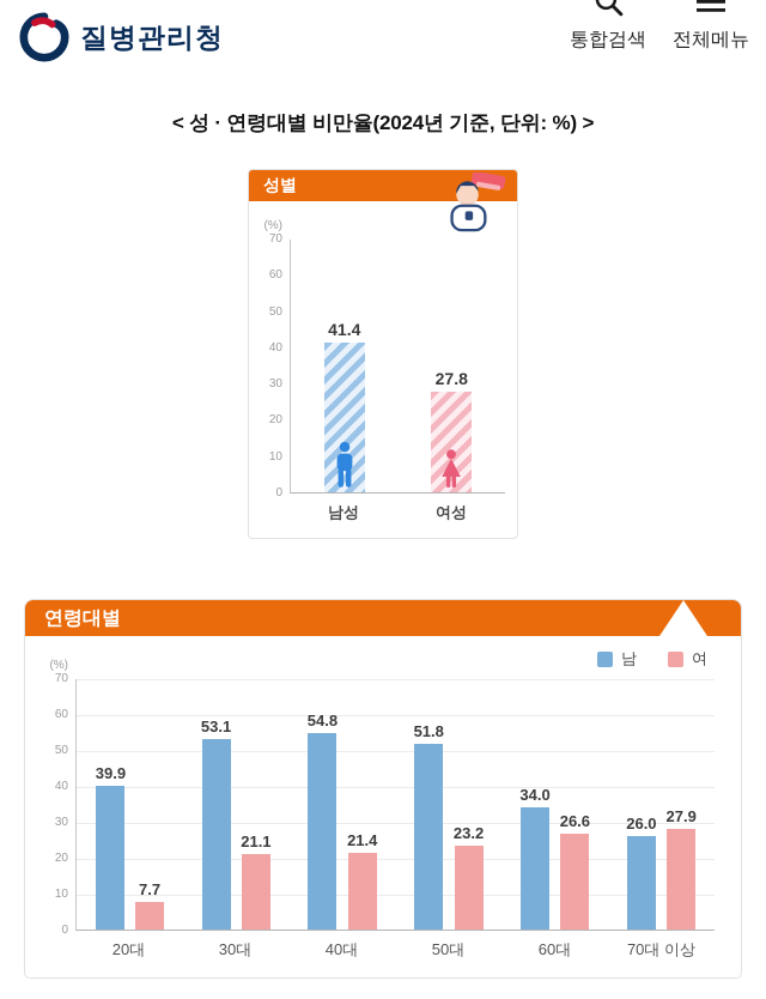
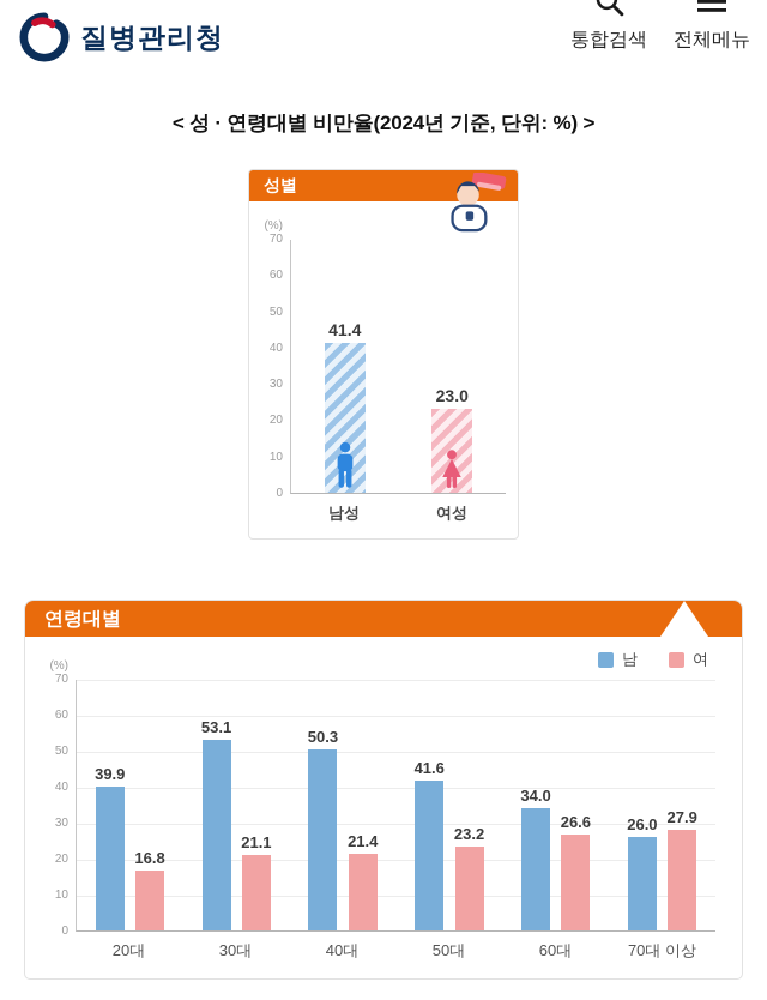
성별/여성: 27.8 -> 23.0
연령대별/여/20대: 7.7 -> 16.8
연령대별/남/40대: 54.8 -> 50.3
연령대별/남/50대: 51.8 -> 41.6
